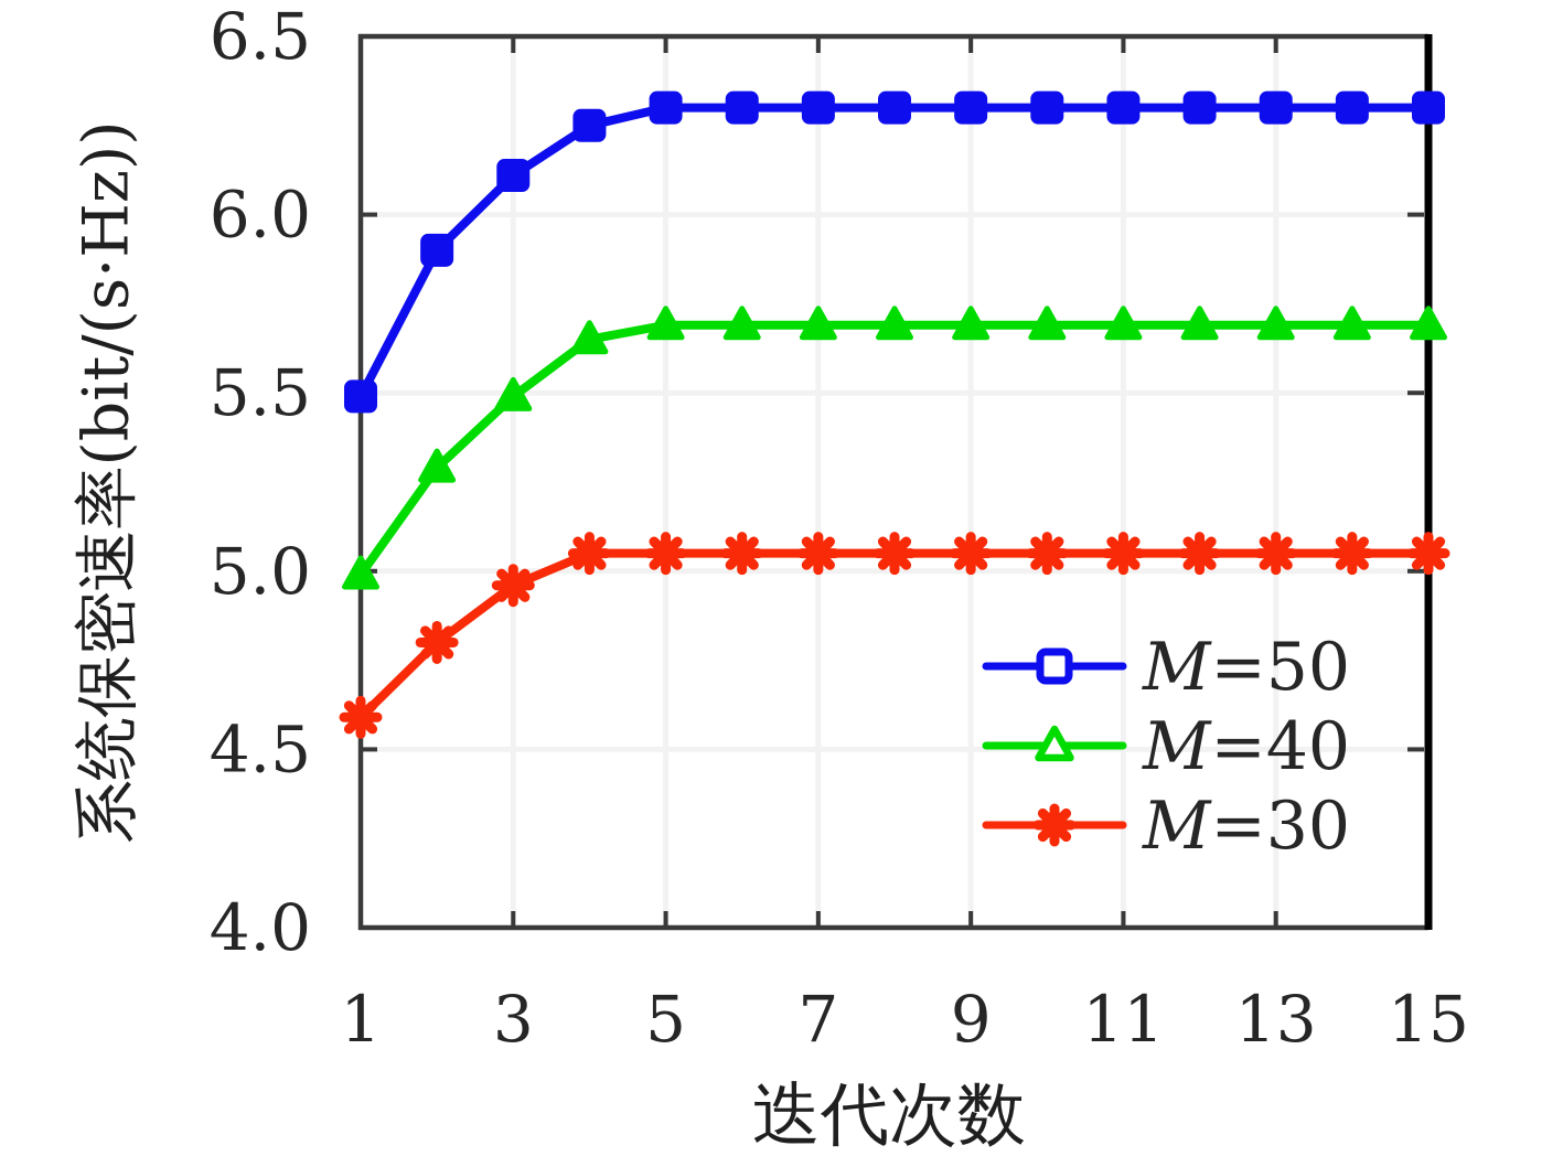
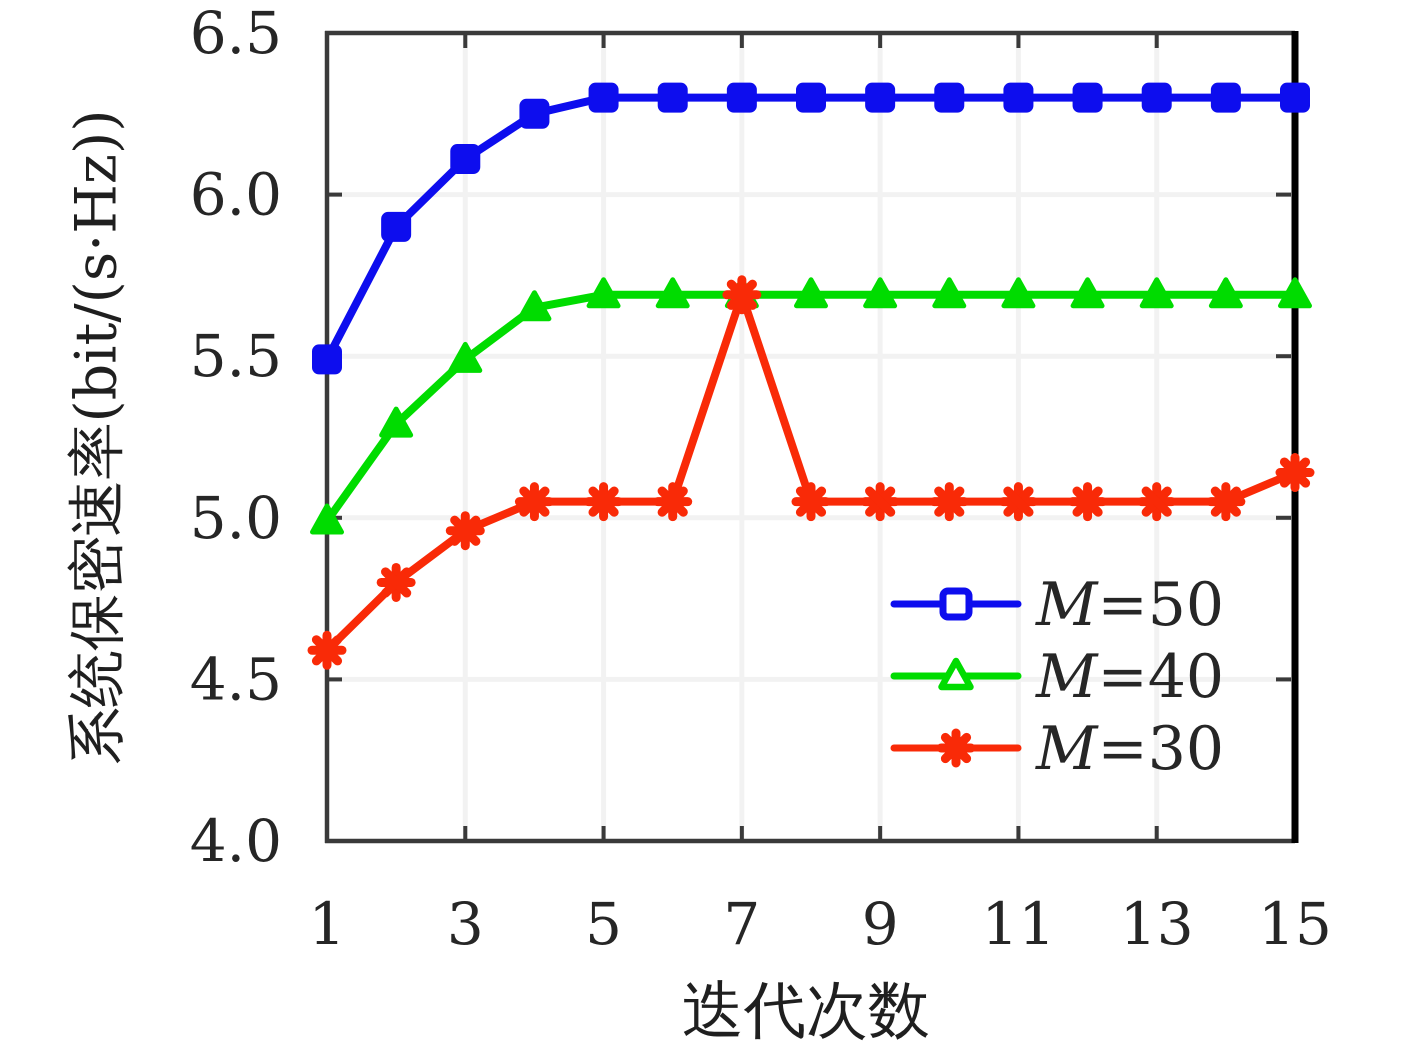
M=30/7: 5.05 -> 5.69
M=30/15: 5.05 -> 5.14
